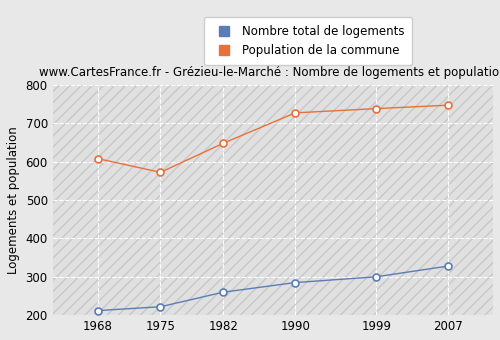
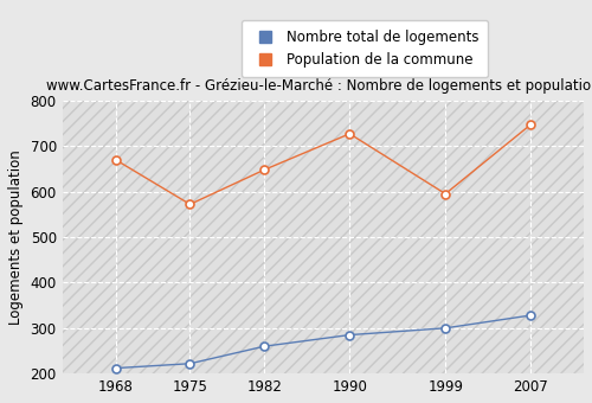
Population de la commune/1968: 608 -> 670
Population de la commune/1999: 738 -> 595
